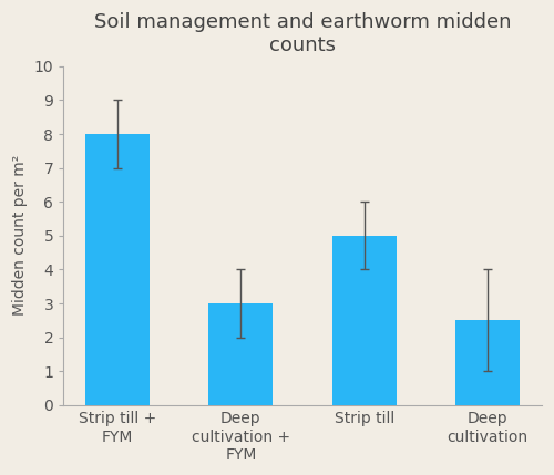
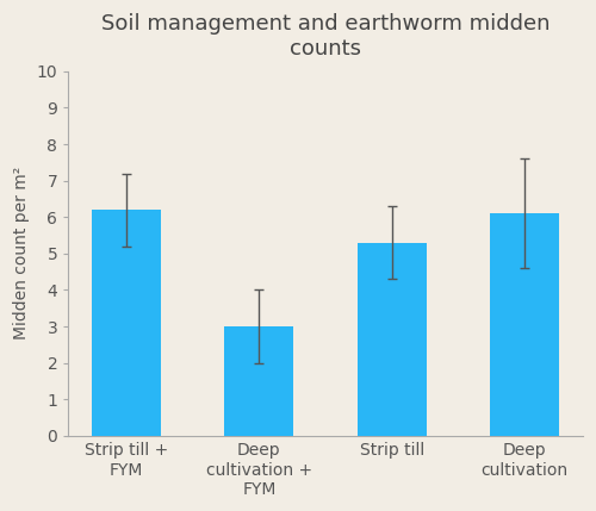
Strip till + FYM: 8.0 -> 6.2
Strip till: 5.0 -> 5.3
Deep cultivation: 2.5 -> 6.1
